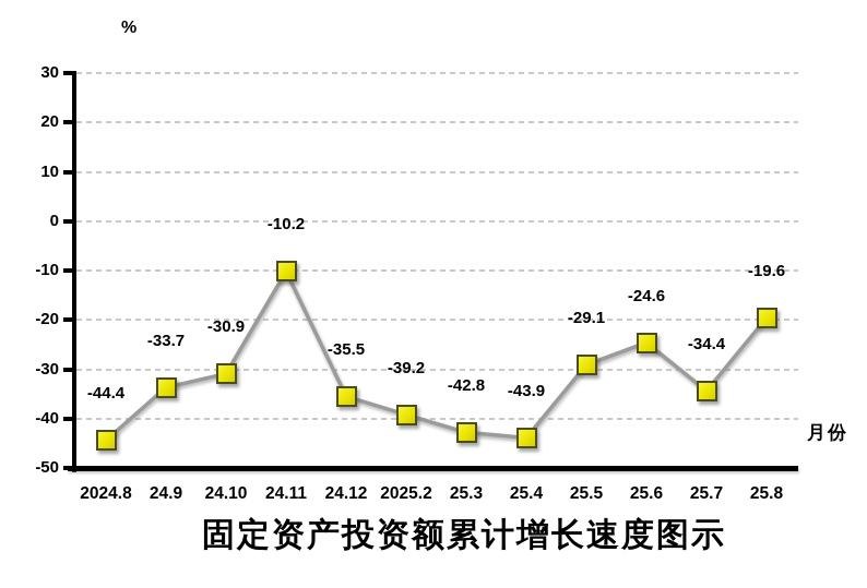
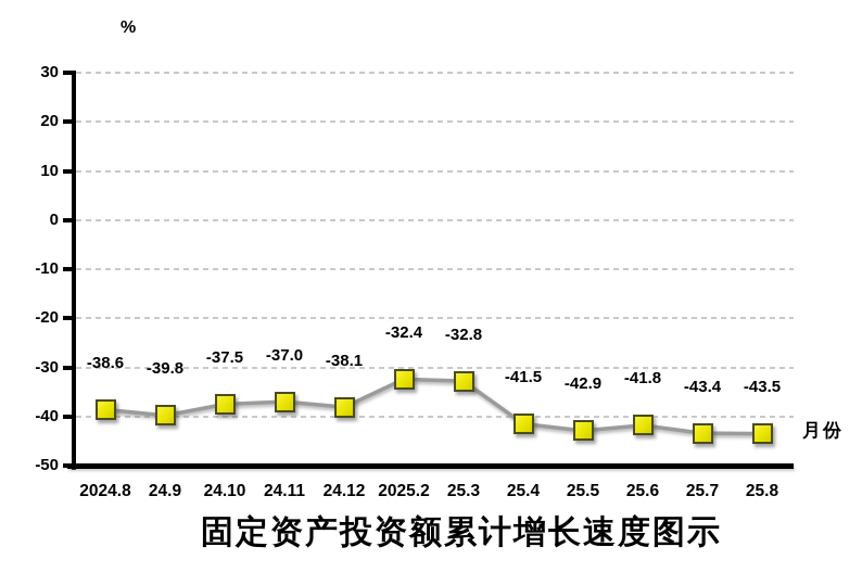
2024.8: -44.4 -> -38.6
24.9: -33.7 -> -39.8
24.10: -30.9 -> -37.5
24.11: -10.2 -> -37.0
24.12: -35.5 -> -38.1
2025.2: -39.2 -> -32.4
25.3: -42.8 -> -32.8
25.4: -43.9 -> -41.5
25.5: -29.1 -> -42.9
25.6: -24.6 -> -41.8
25.7: -34.4 -> -43.4
25.8: -19.6 -> -43.5
